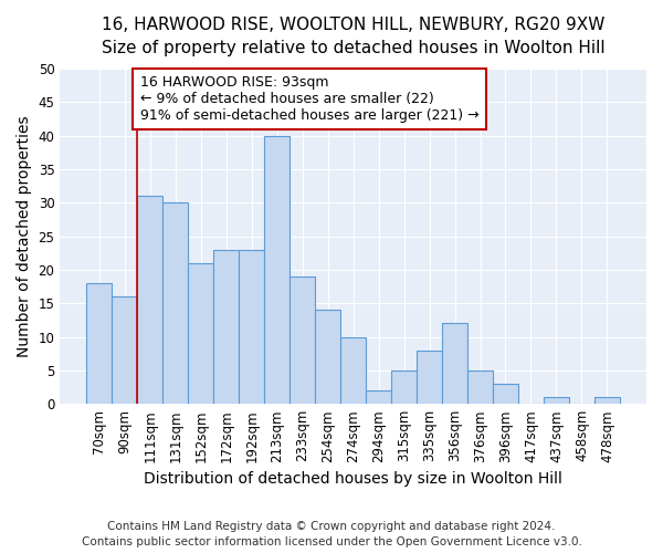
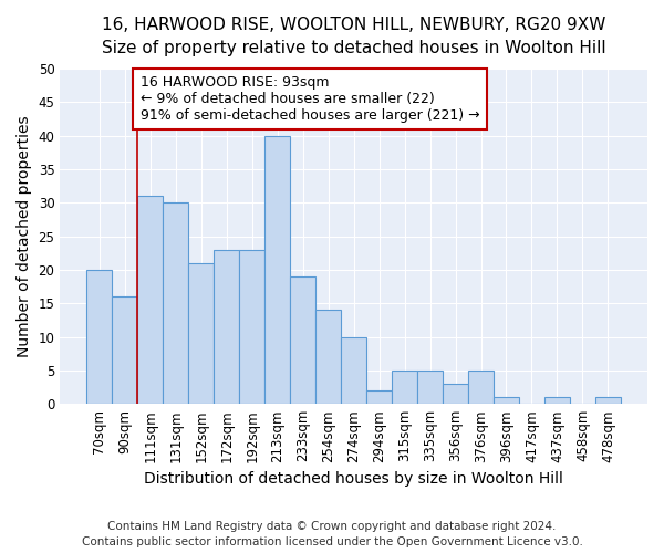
70sqm: 18 -> 20
335sqm: 8 -> 5
356sqm: 12 -> 3
396sqm: 3 -> 1
